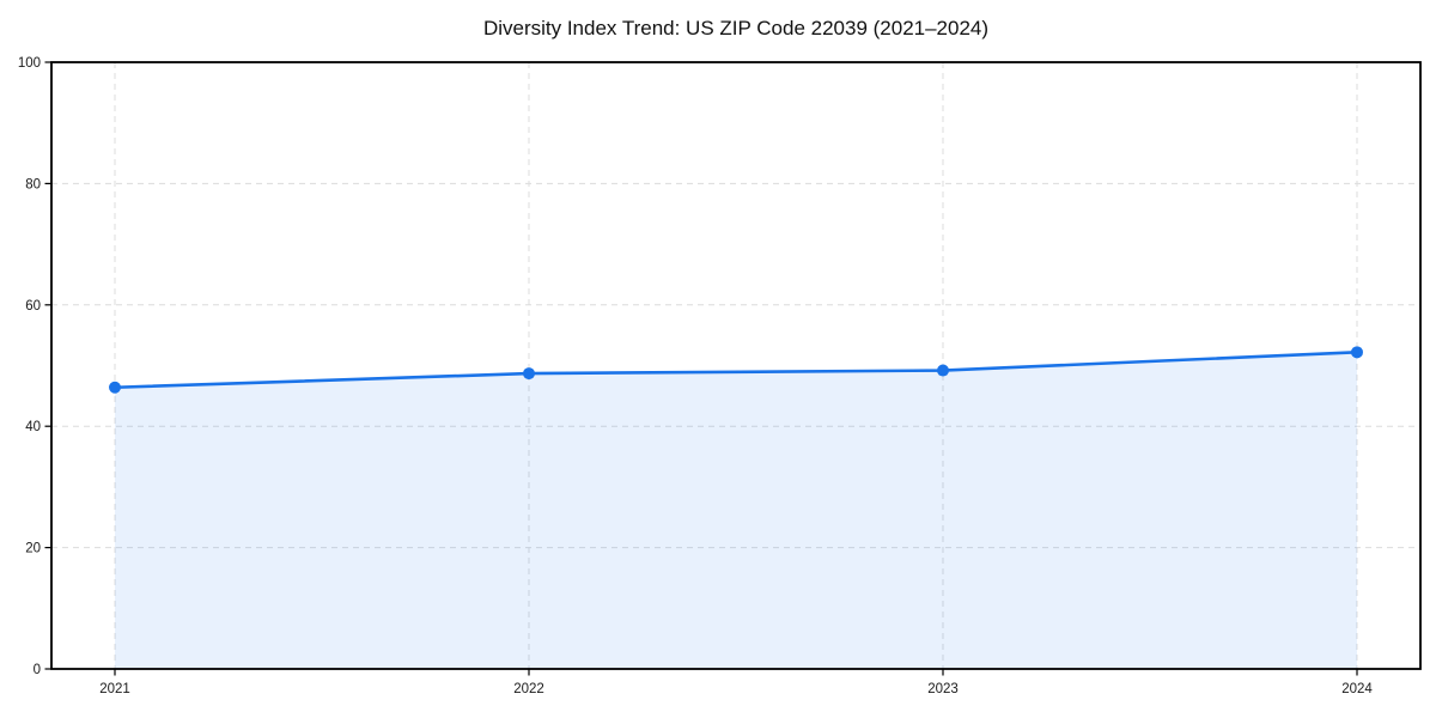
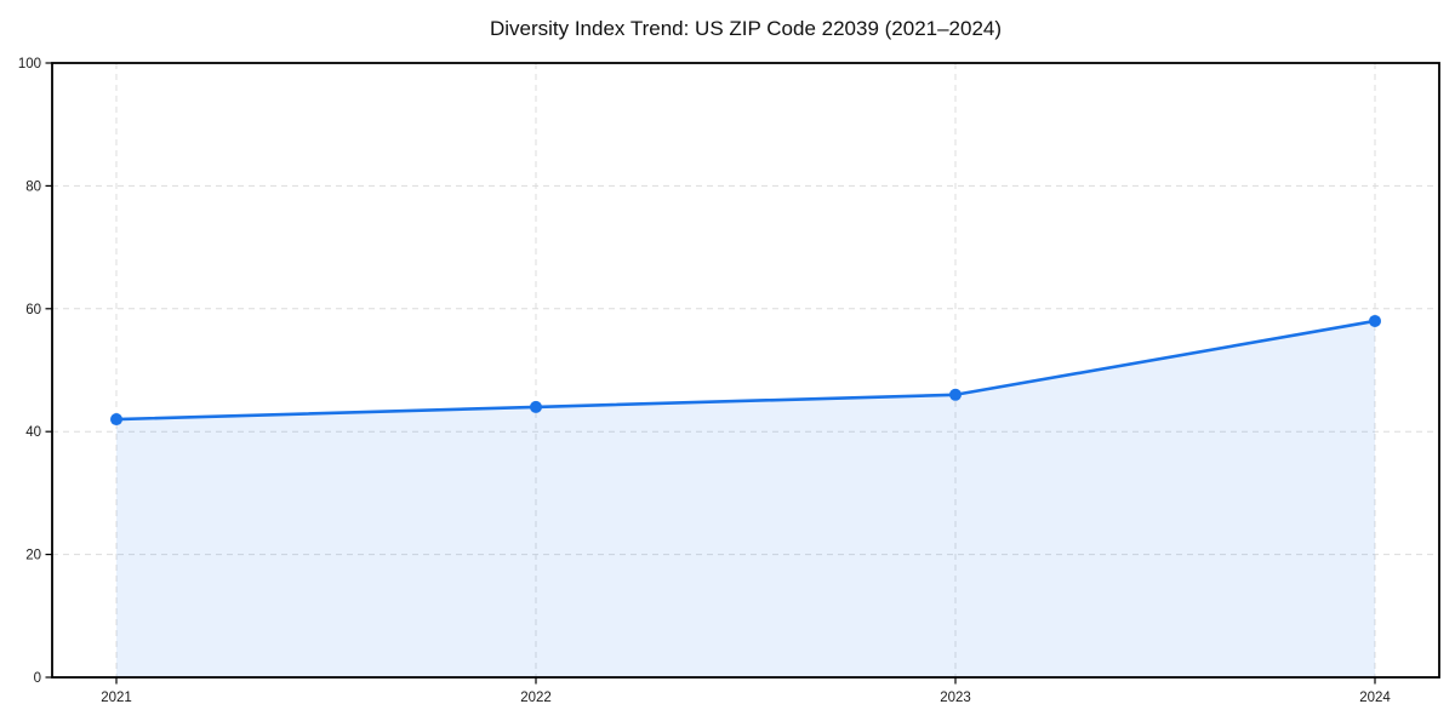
2021: 46 -> 42
2022: 49 -> 44
2023: 49 -> 46
2024: 52 -> 58
